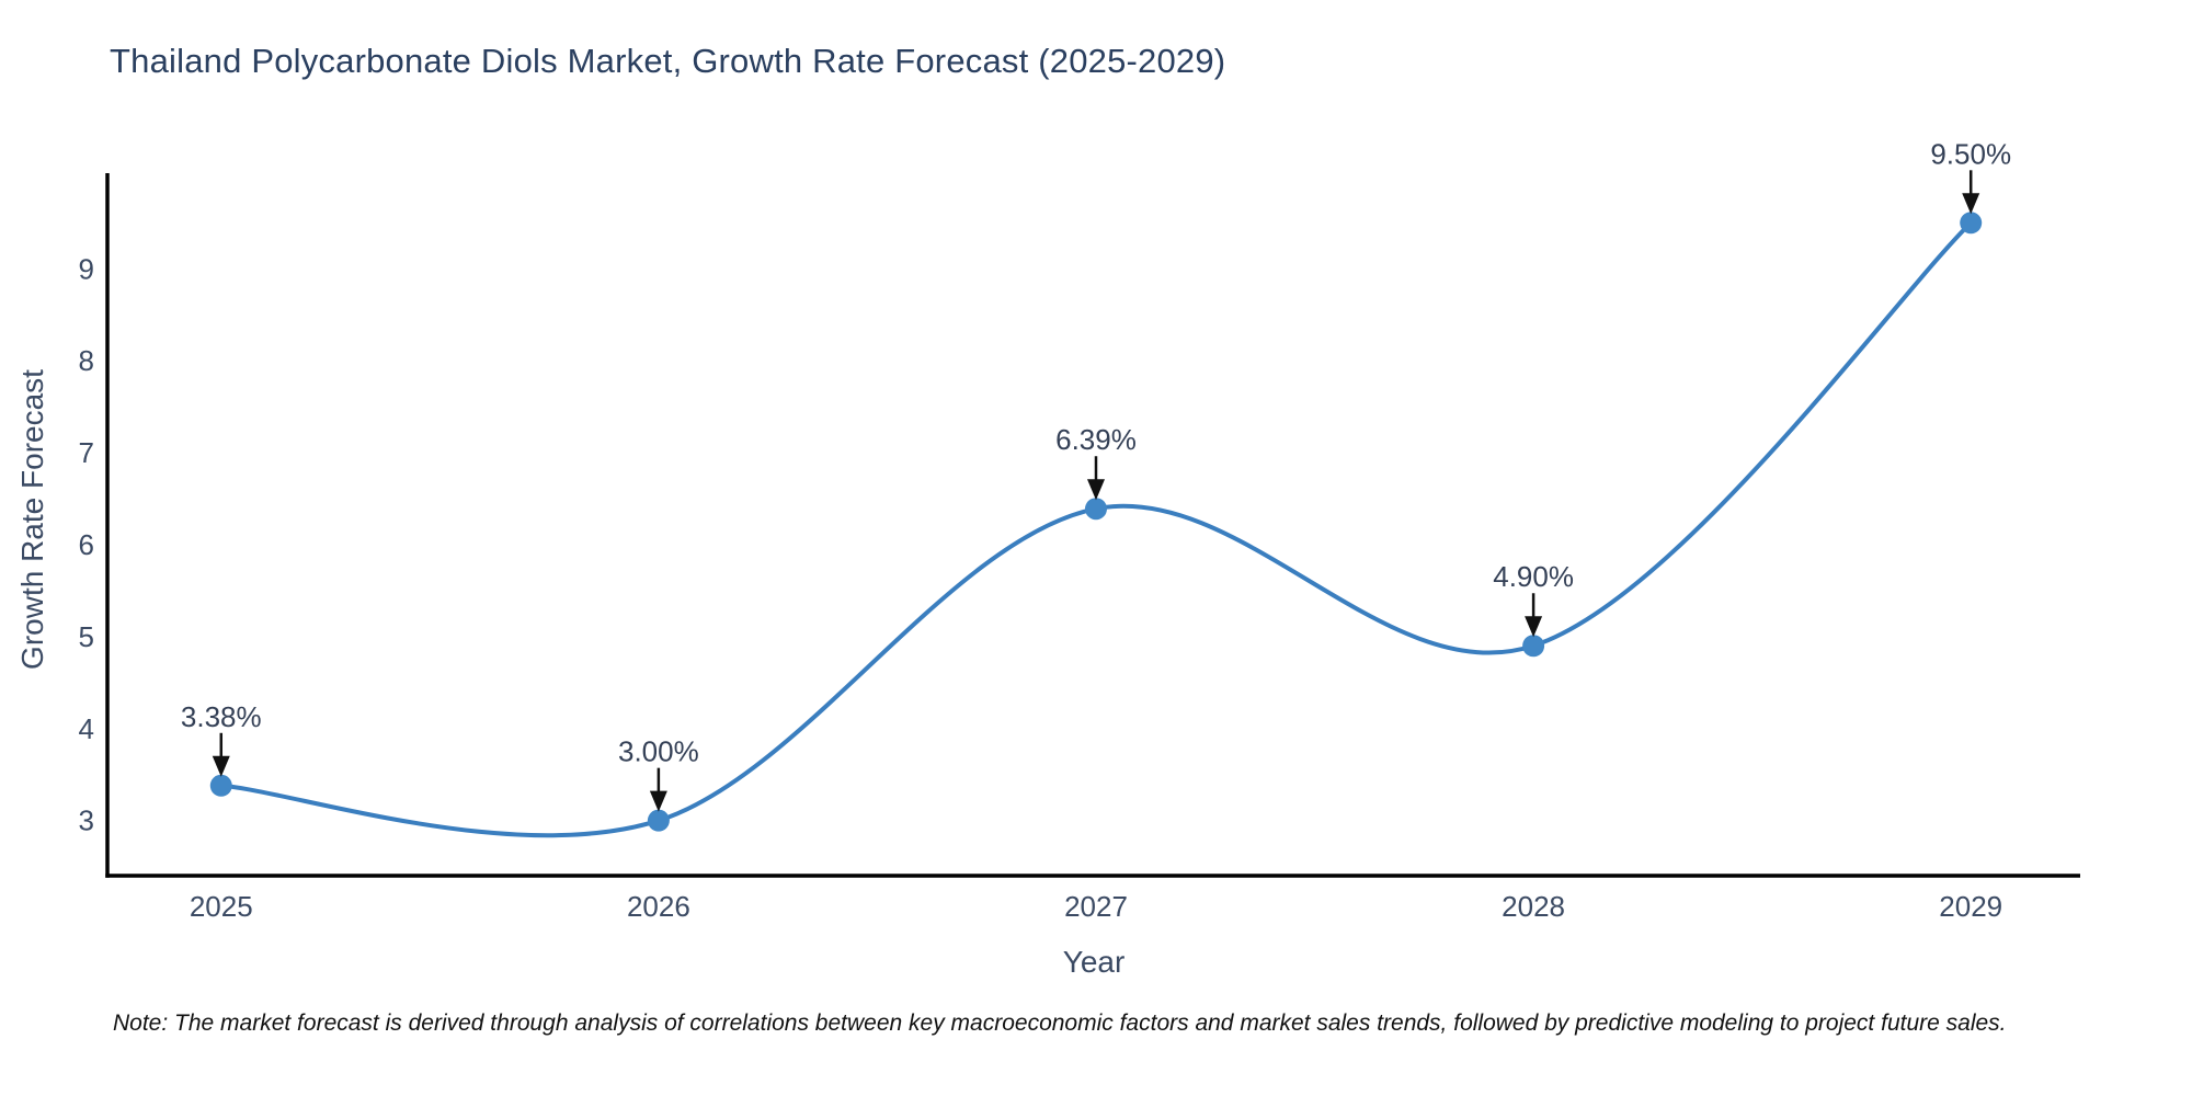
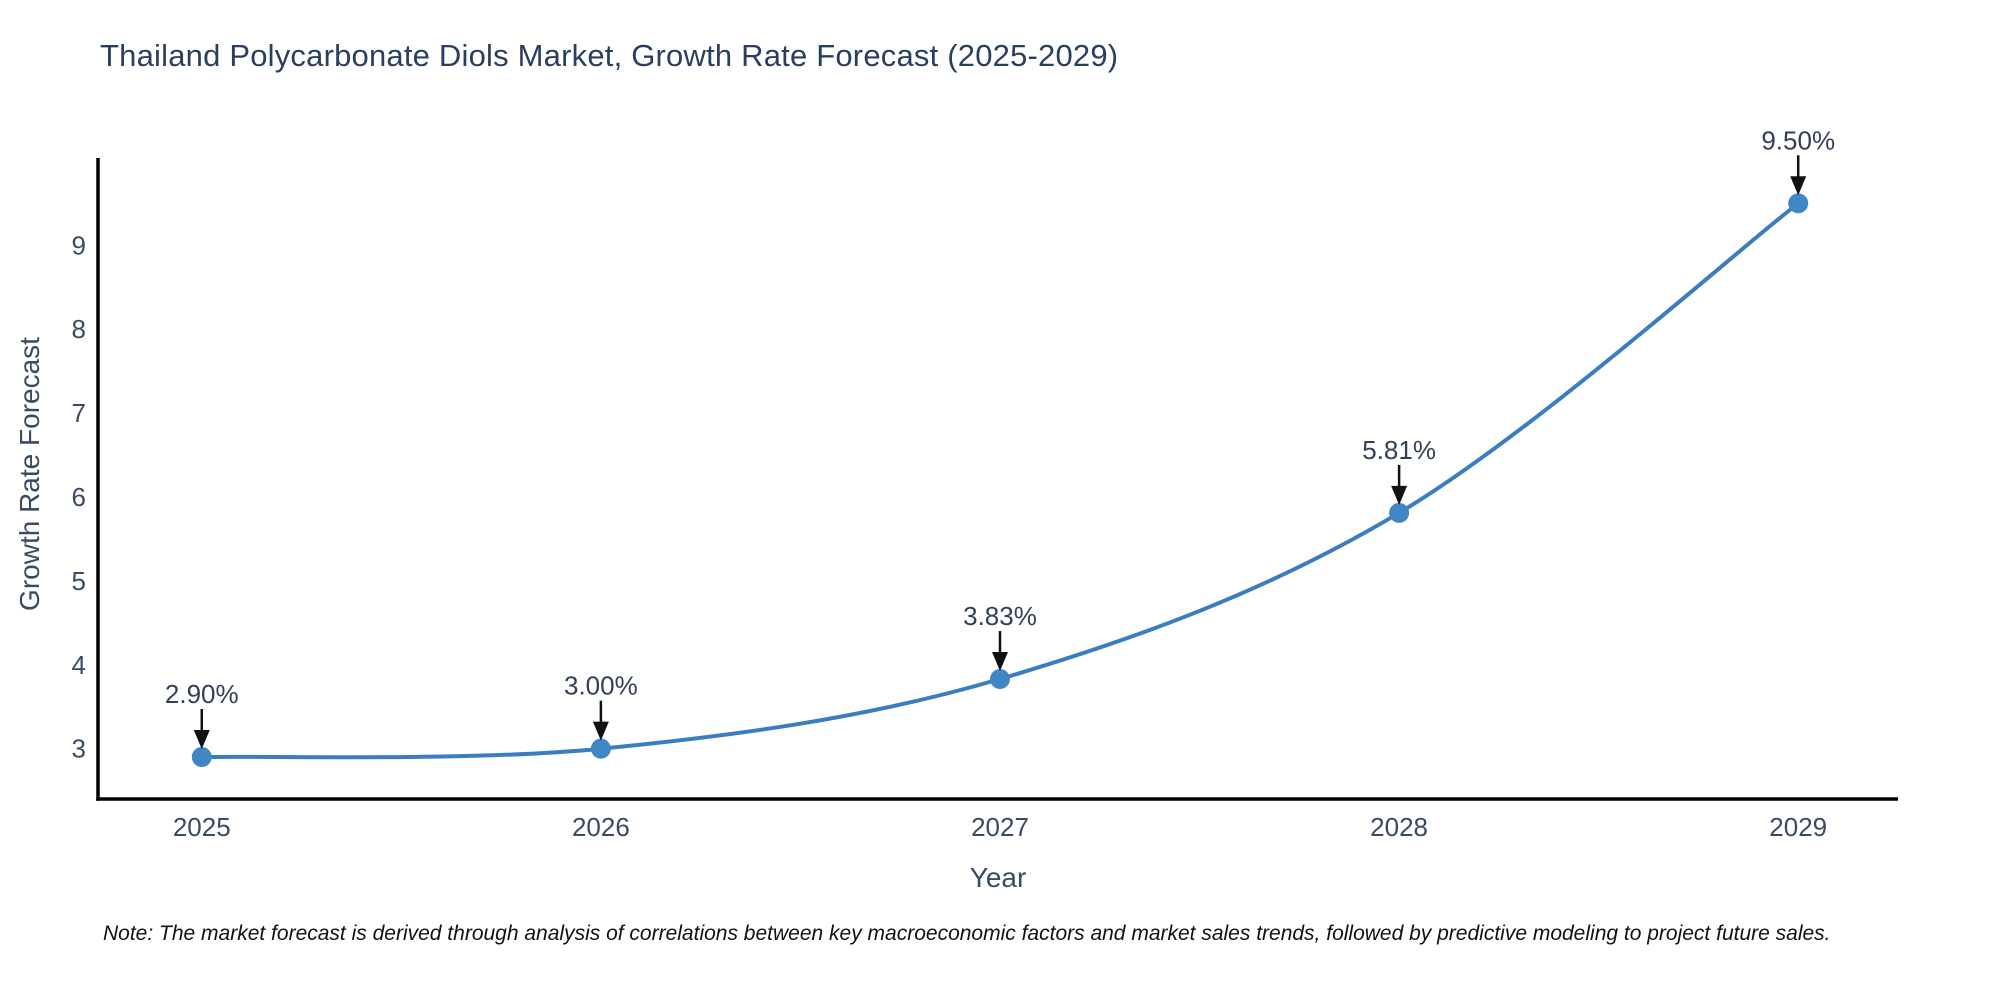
2025: 3.38% -> 2.90%
2027: 6.39% -> 3.83%
2028: 4.90% -> 5.81%
